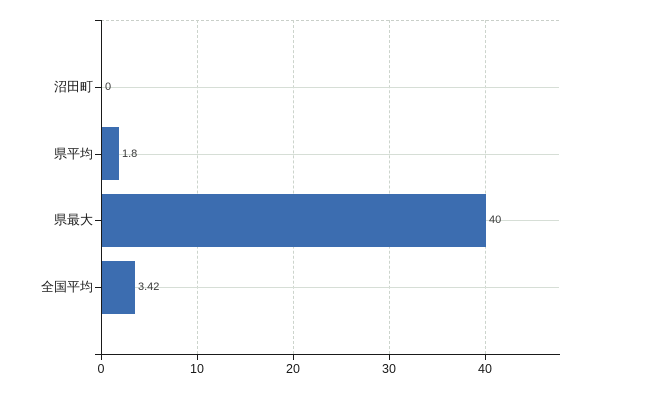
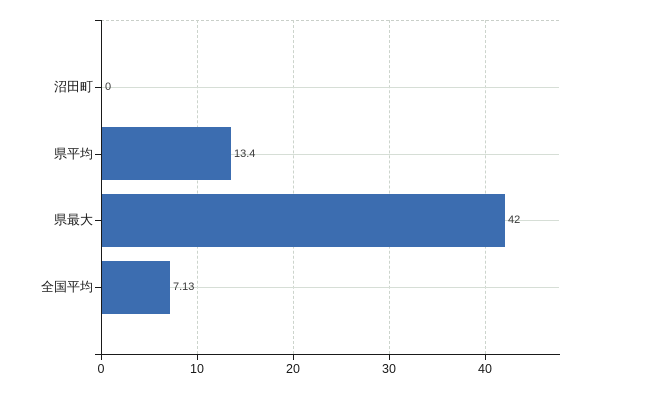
県平均: 1.8 -> 13.4
県最大: 40 -> 42
全国平均: 3.42 -> 7.13
